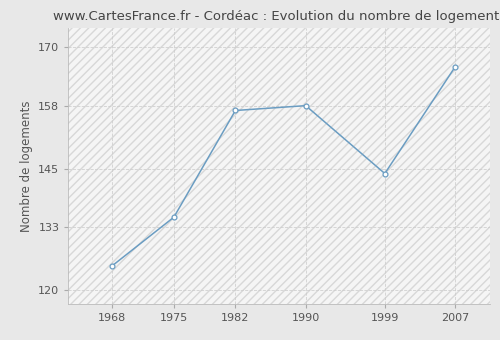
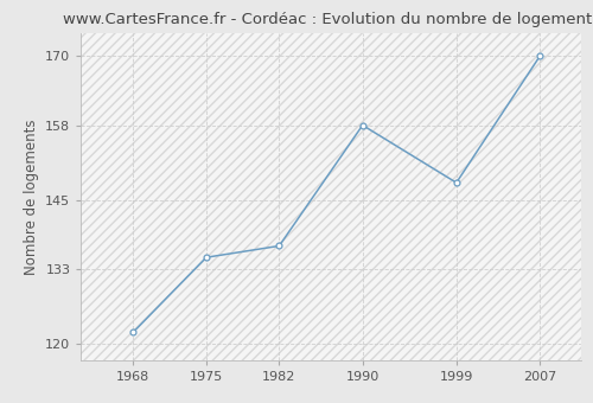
1968: 125 -> 122
1982: 157 -> 137
1999: 144 -> 148
2007: 166 -> 170
